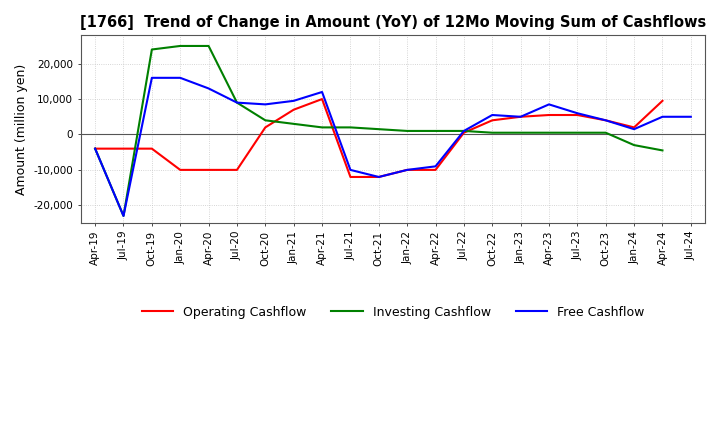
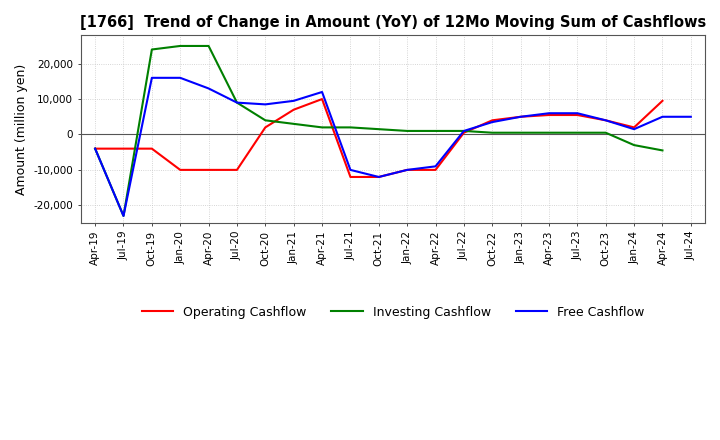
Free Cashflow/Oct-22: 5,500 -> 3,500
Free Cashflow/Apr-23: 8,500 -> 6,000
